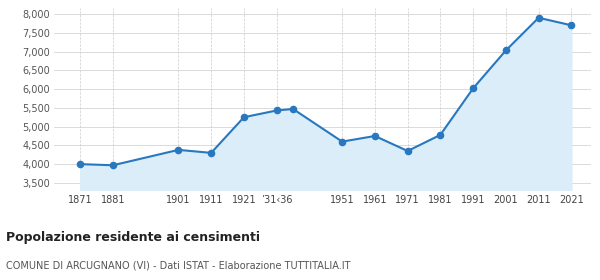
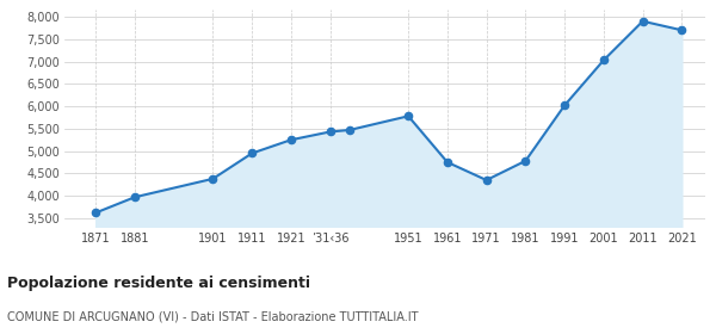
1871: 4,000 -> 3,620
1911: 4,300 -> 4,950
1951: 4,600 -> 5,780
